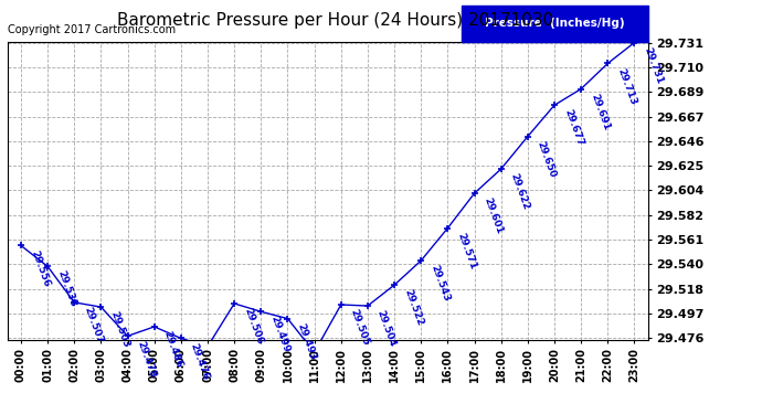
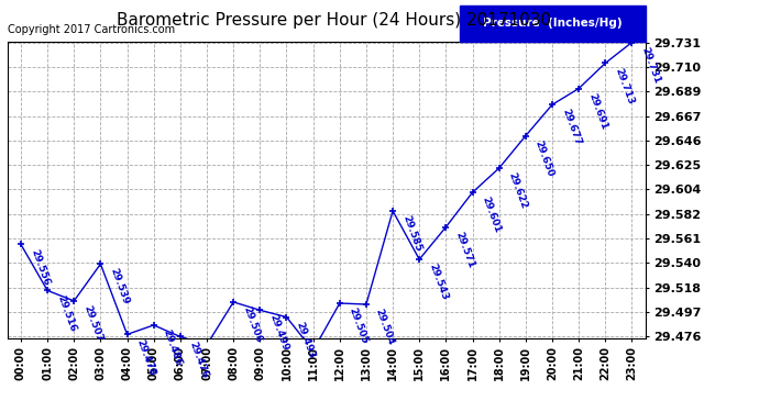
01:00: 29.538 -> 29.516
03:00: 29.503 -> 29.539
14:00: 29.522 -> 29.585
